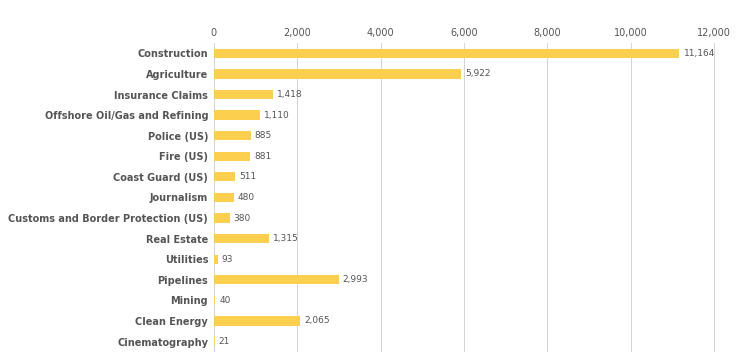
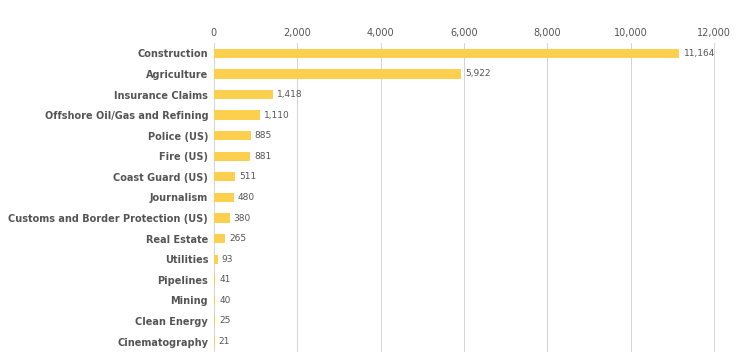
Real Estate: 1,315 -> 265
Pipelines: 2,993 -> 41
Clean Energy: 2,065 -> 25
